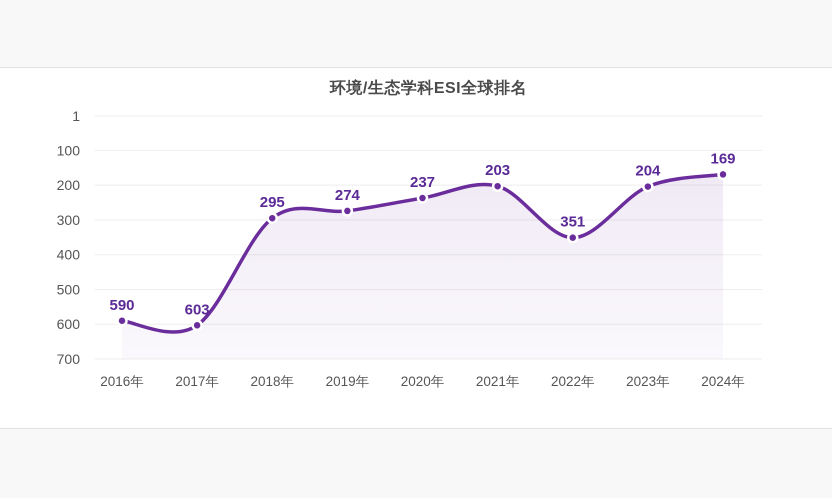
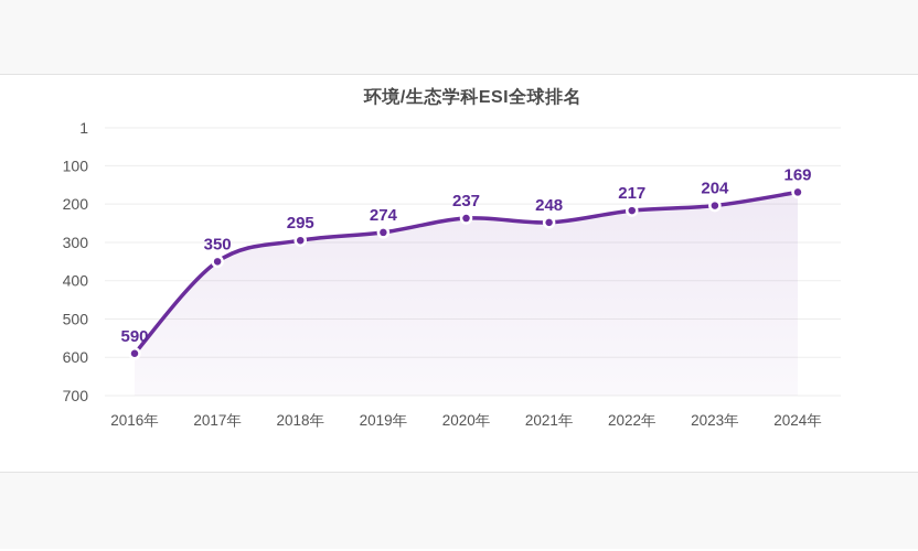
2017年: 603 -> 350
2021年: 203 -> 248
2022年: 351 -> 217
